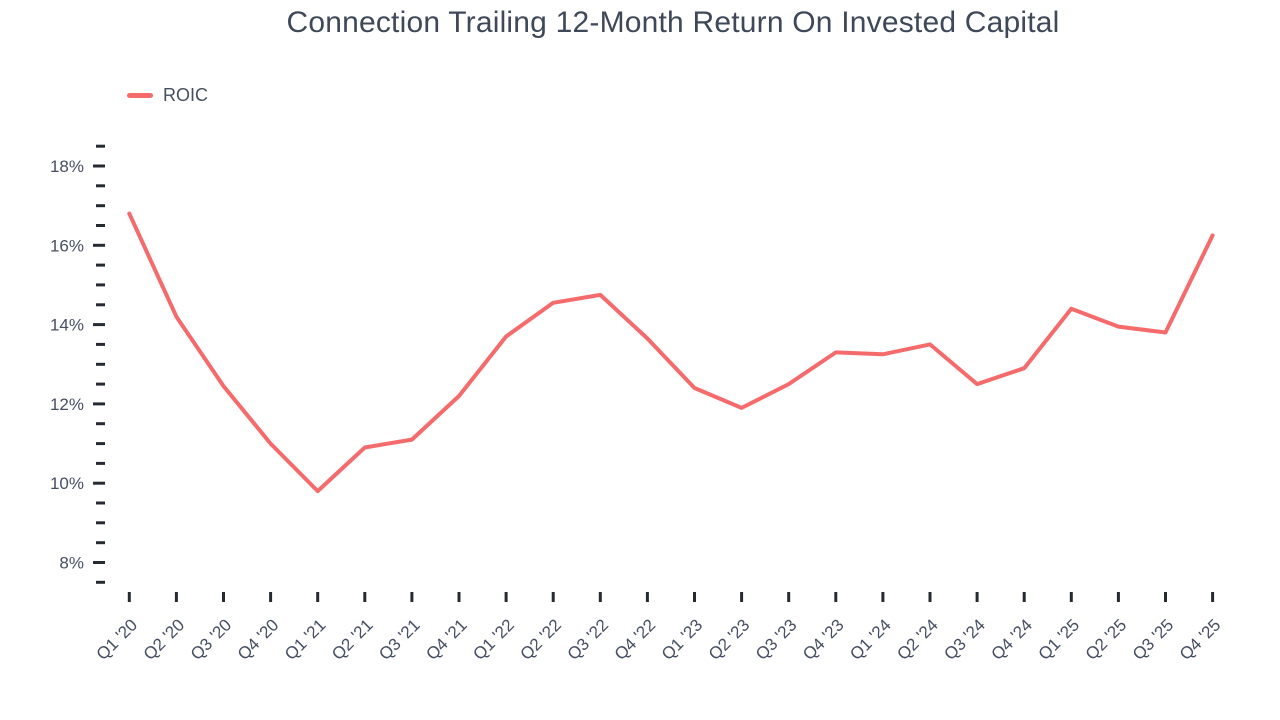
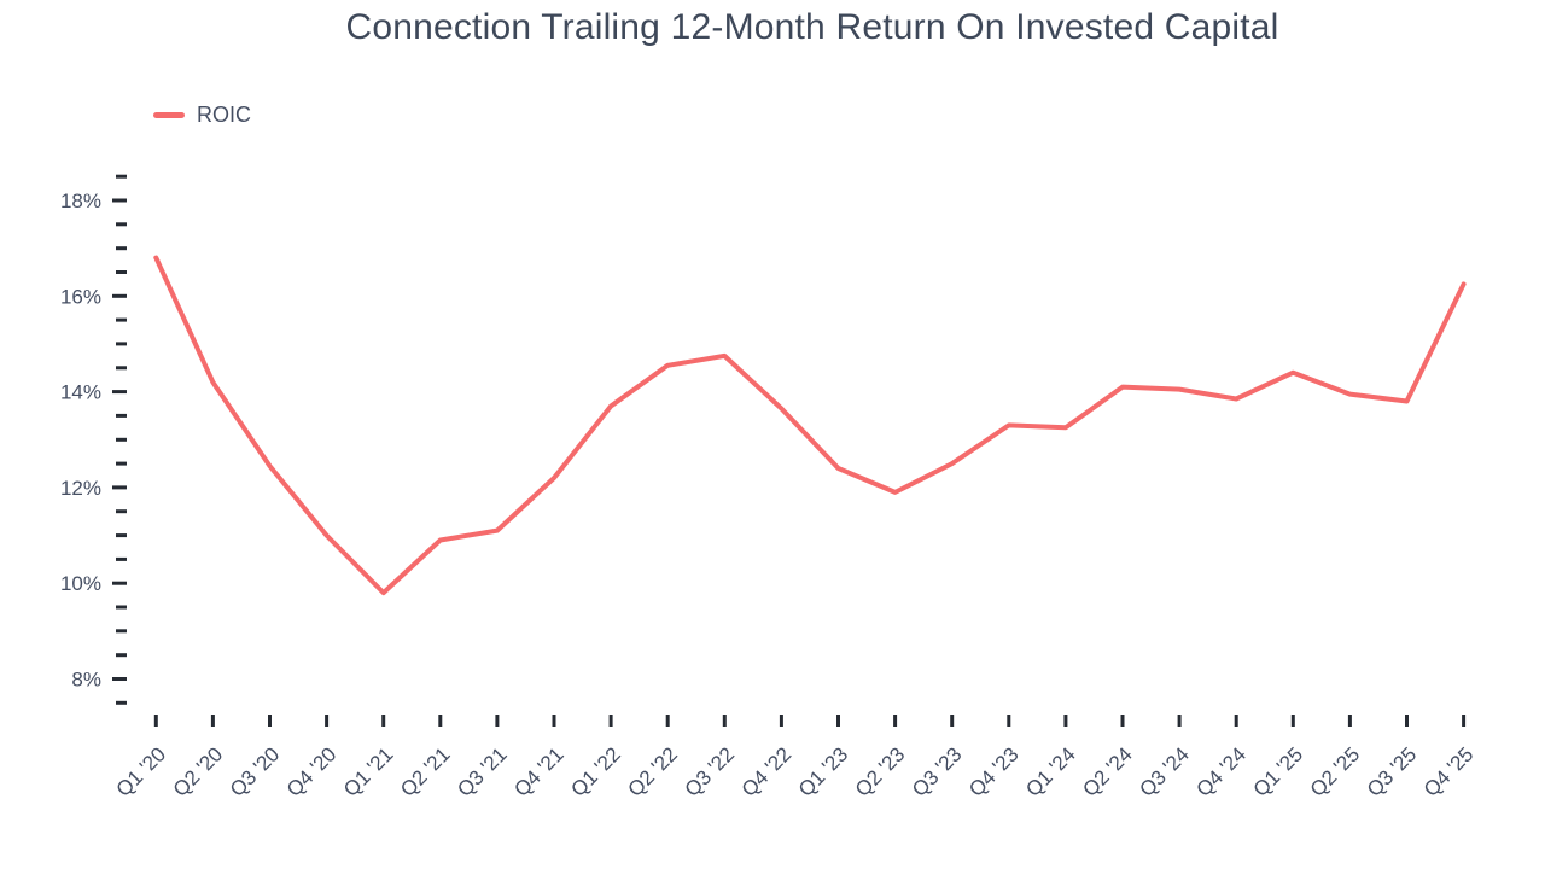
Q2 '24: 13.5% -> 14.1%
Q3 '24: 12.5% -> 14.1%
Q4 '24: 12.9% -> 13.8%
